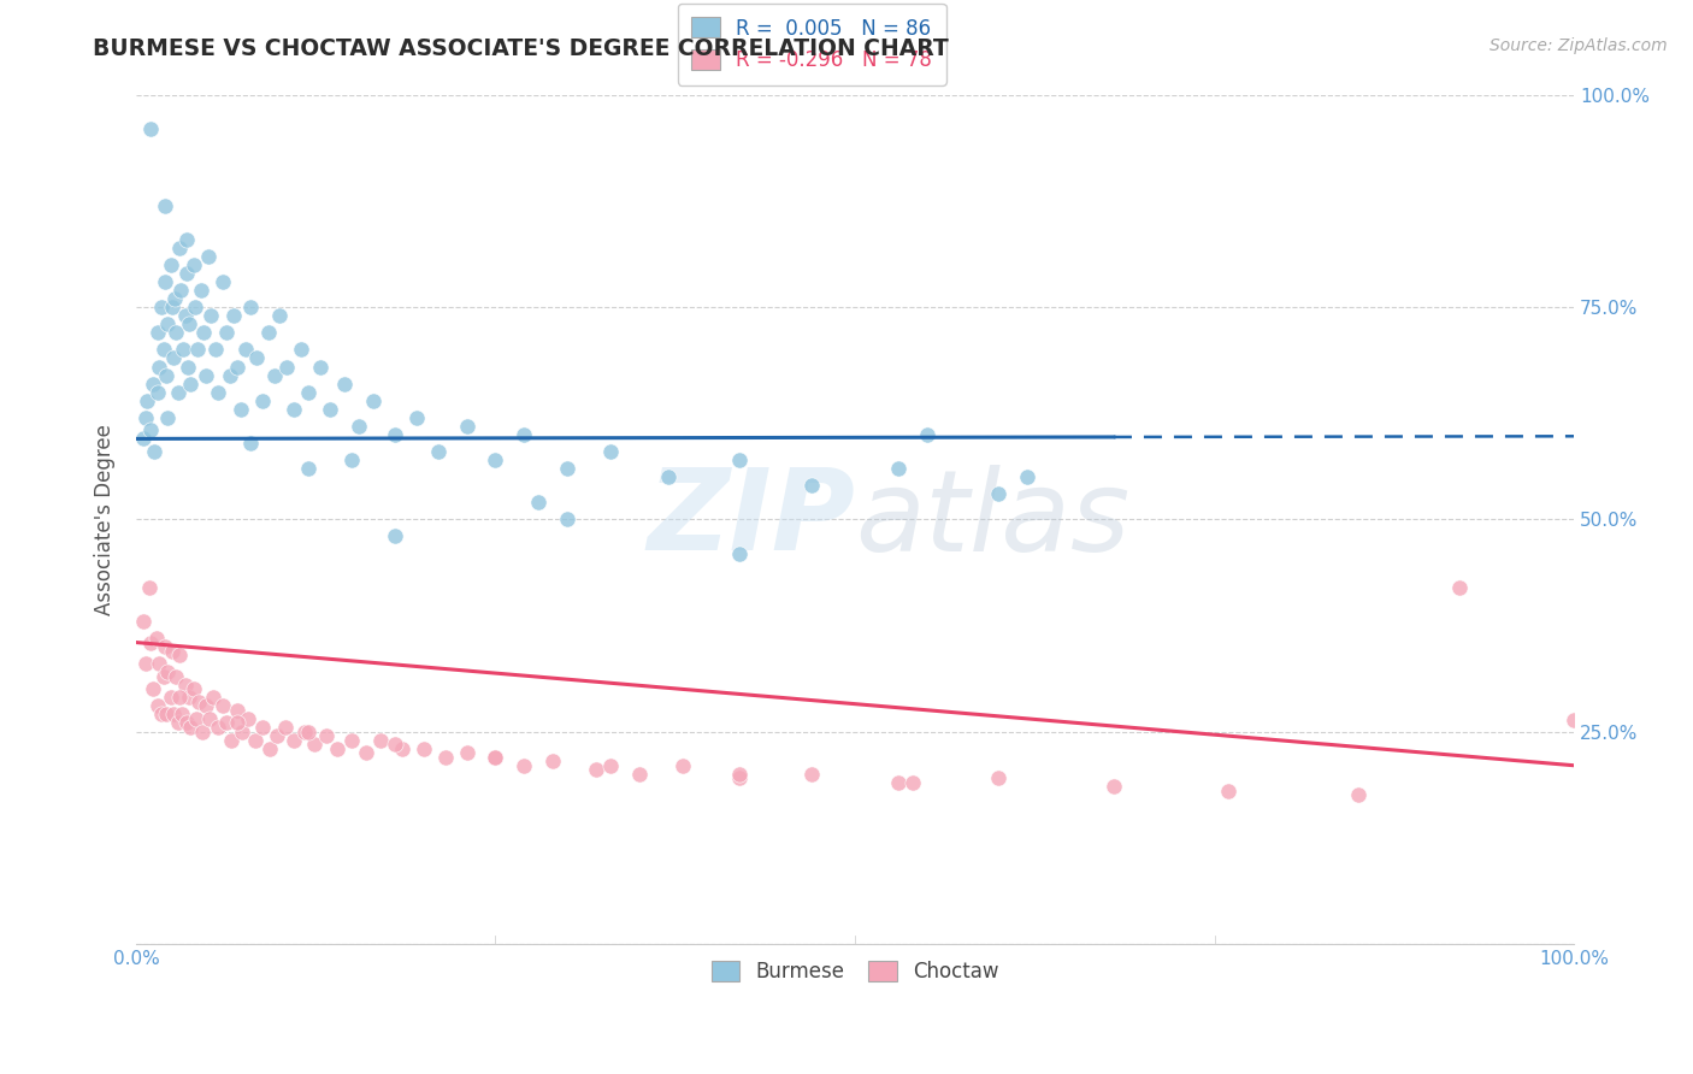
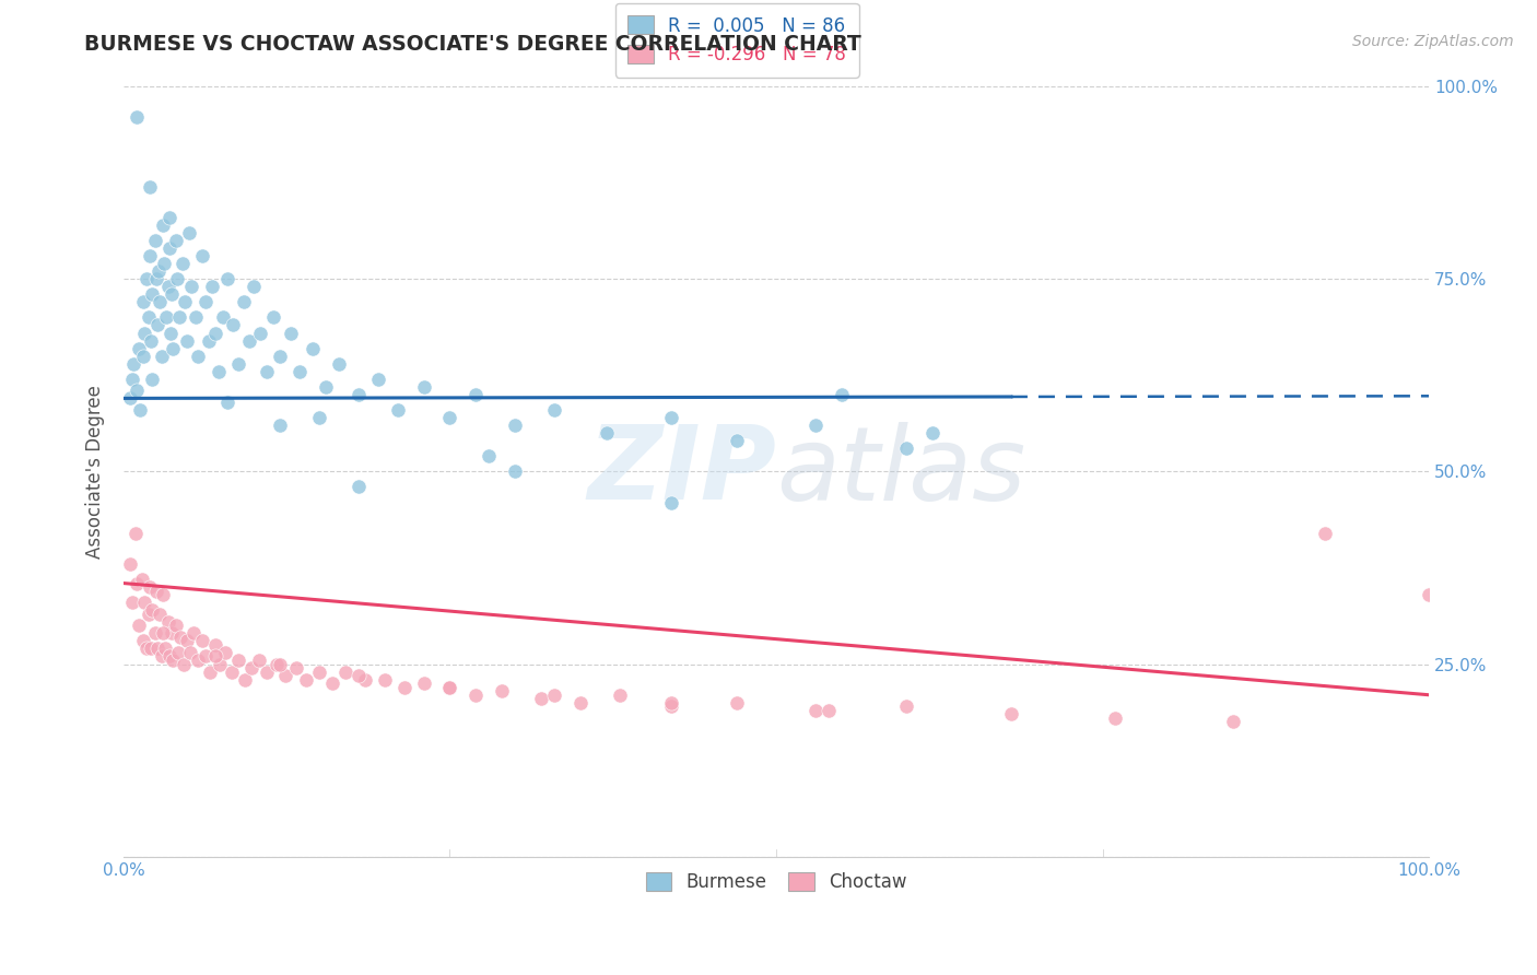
Choctaw/100.0%: 26.4% -> 34.0%
